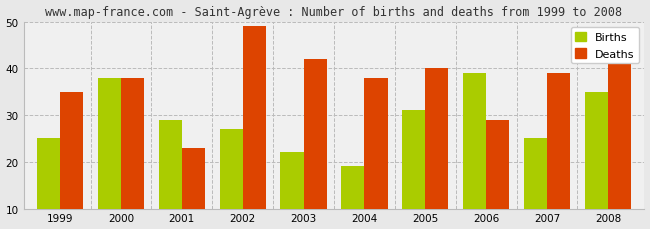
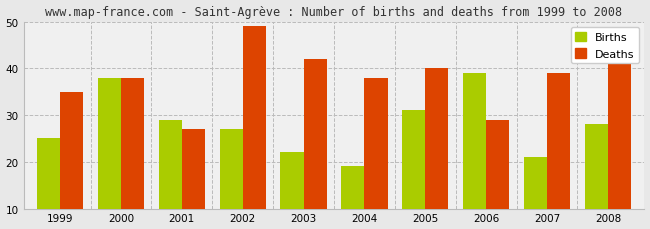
Deaths/2001: 23 -> 27
Births/2007: 25 -> 21
Births/2008: 35 -> 28
